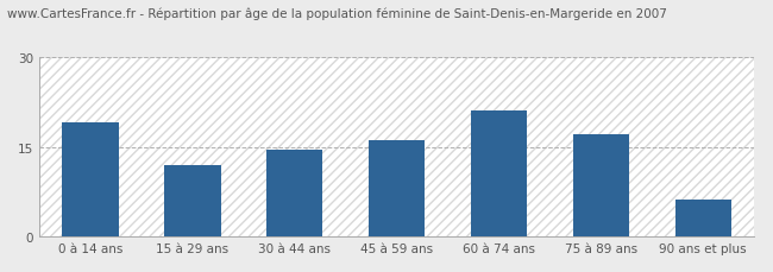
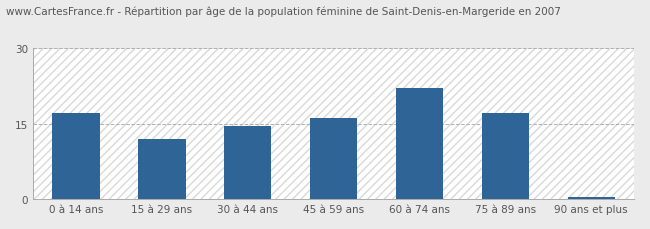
0 à 14 ans: 19.0 -> 17.0
60 à 74 ans: 21.0 -> 22.0
90 ans et plus: 6.2 -> 0.5
